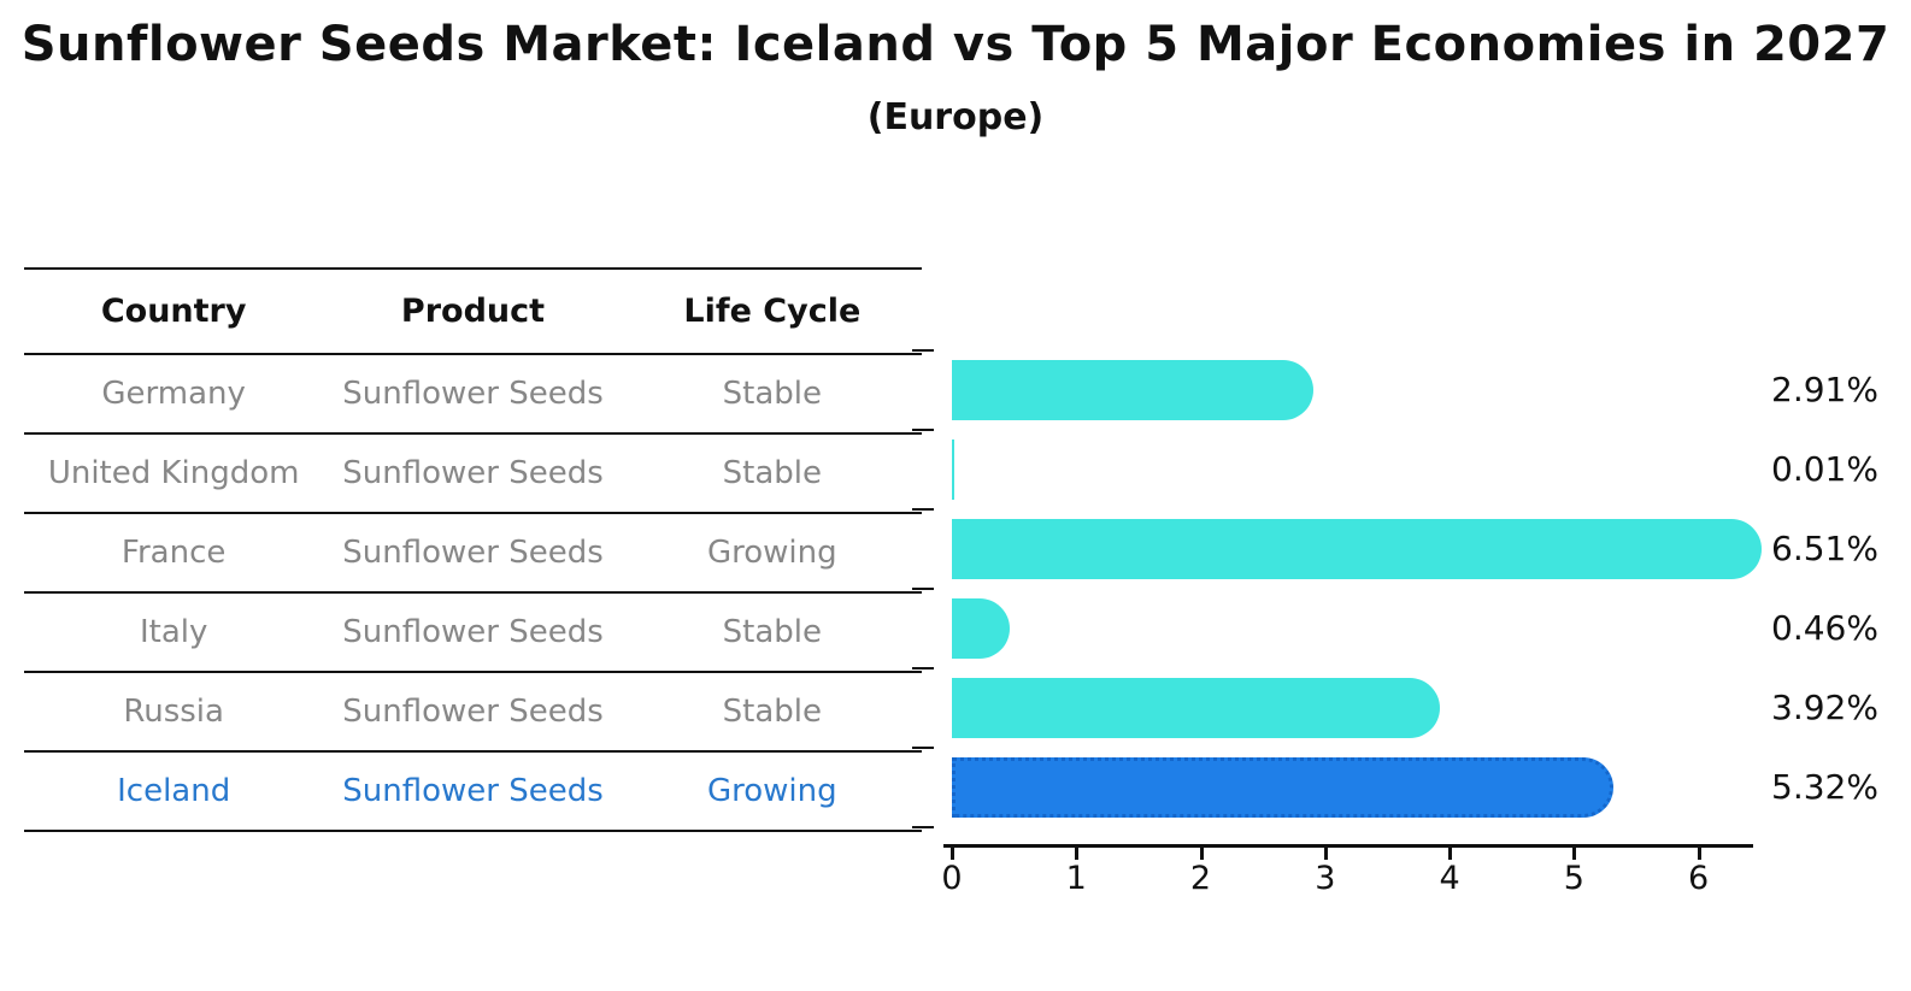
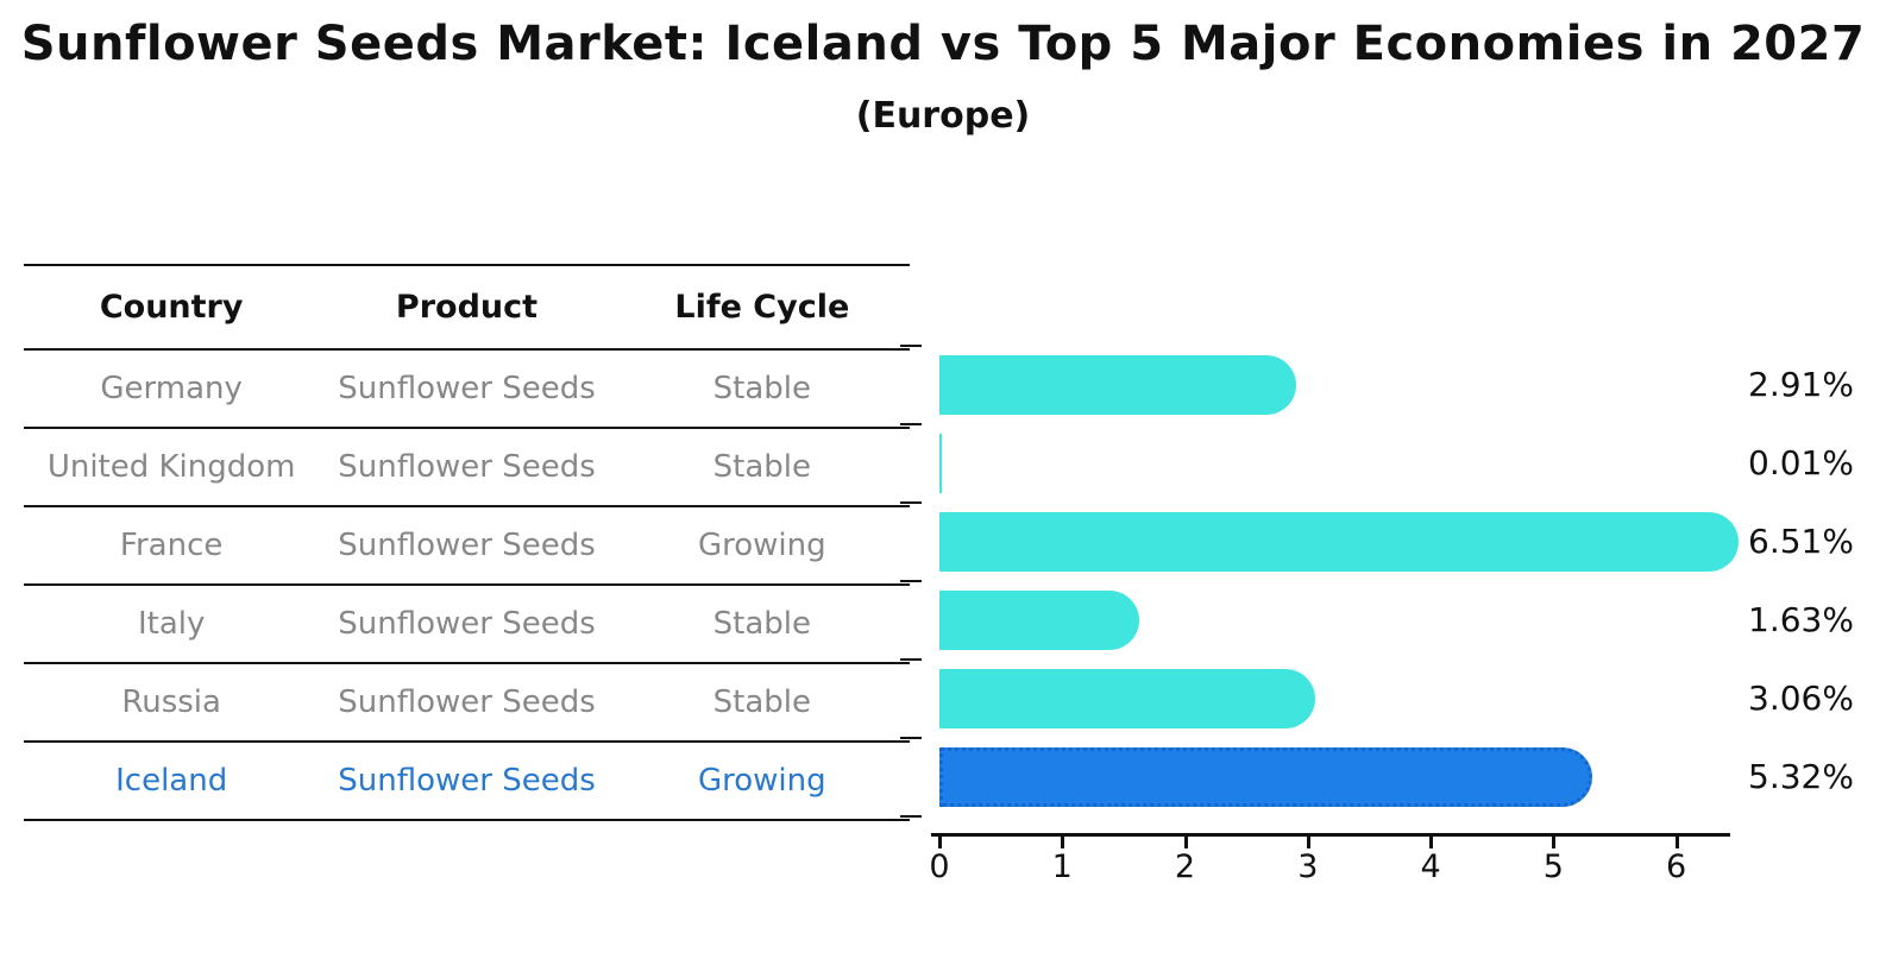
Italy: 0.46% -> 1.63%
Russia: 3.92% -> 3.06%
